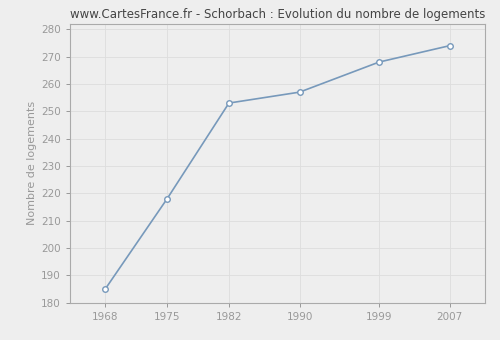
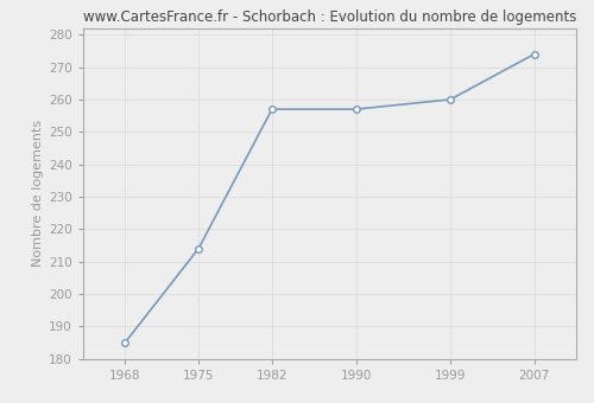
1975: 218 -> 214
1982: 253 -> 257
1999: 268 -> 260
